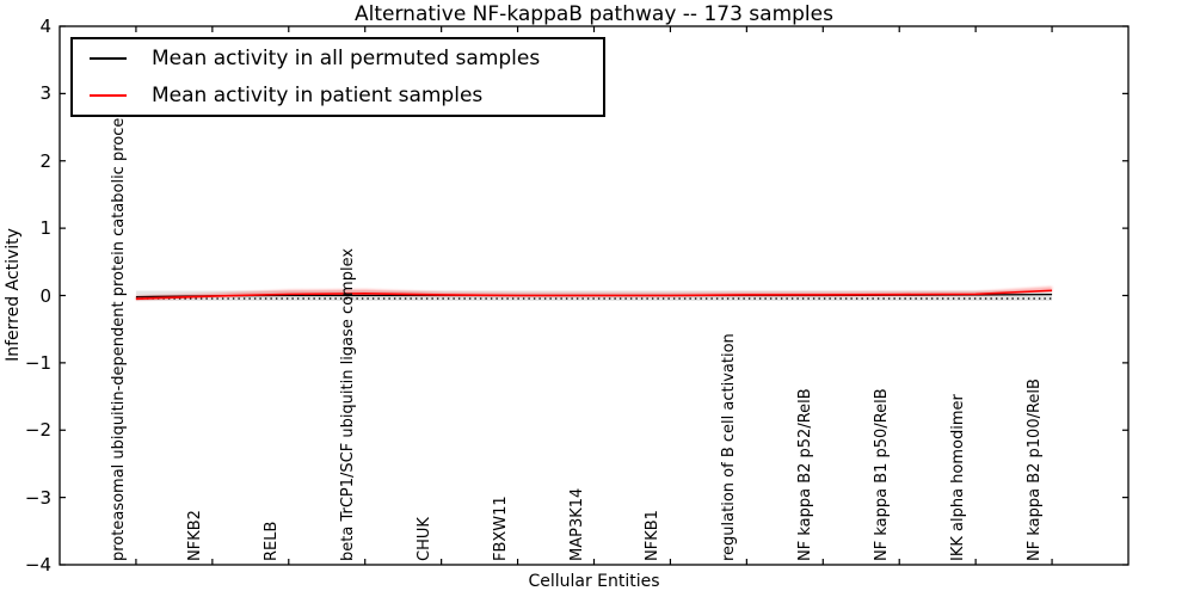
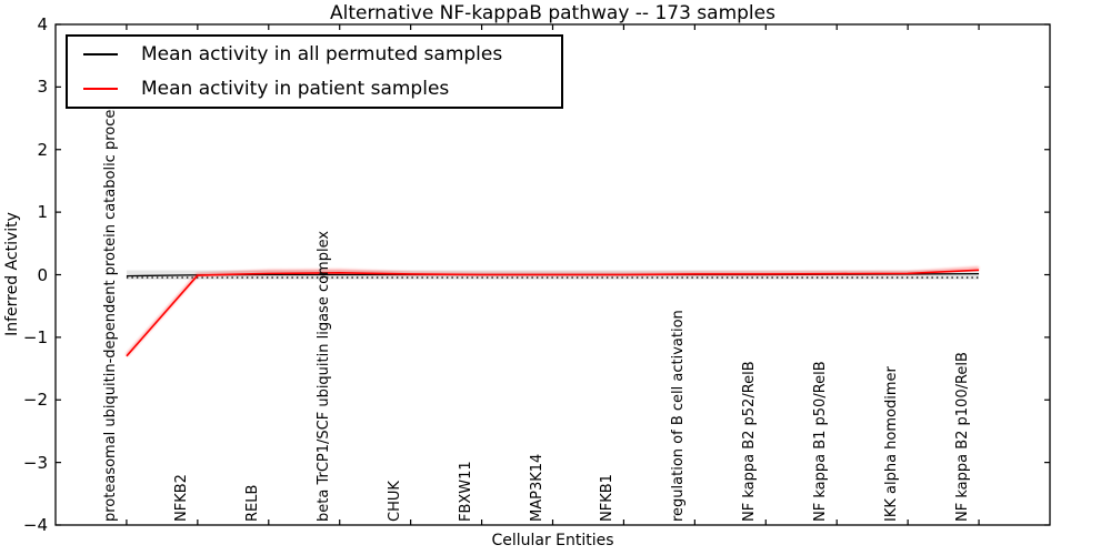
Mean activity in patient samples/proteasomal ubiquitin-dependent protein catabolic process: -0.1 -> -1.3
